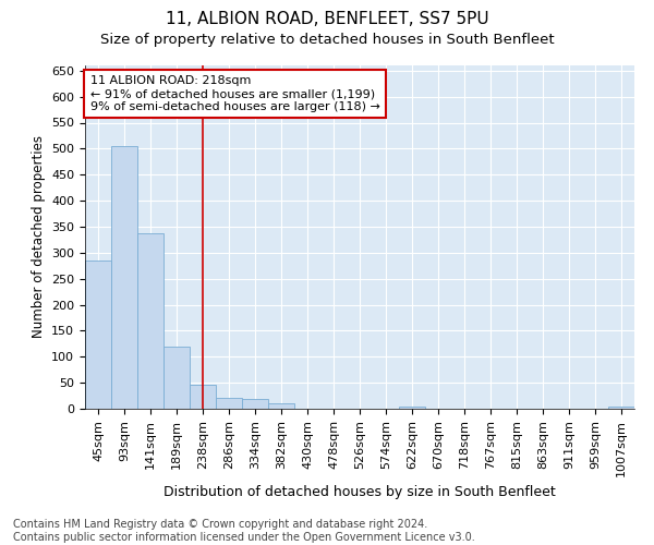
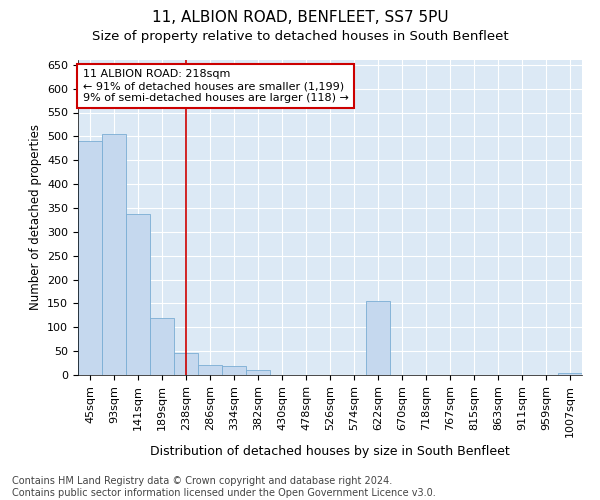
45sqm: 285 -> 490
622sqm: 5 -> 155
